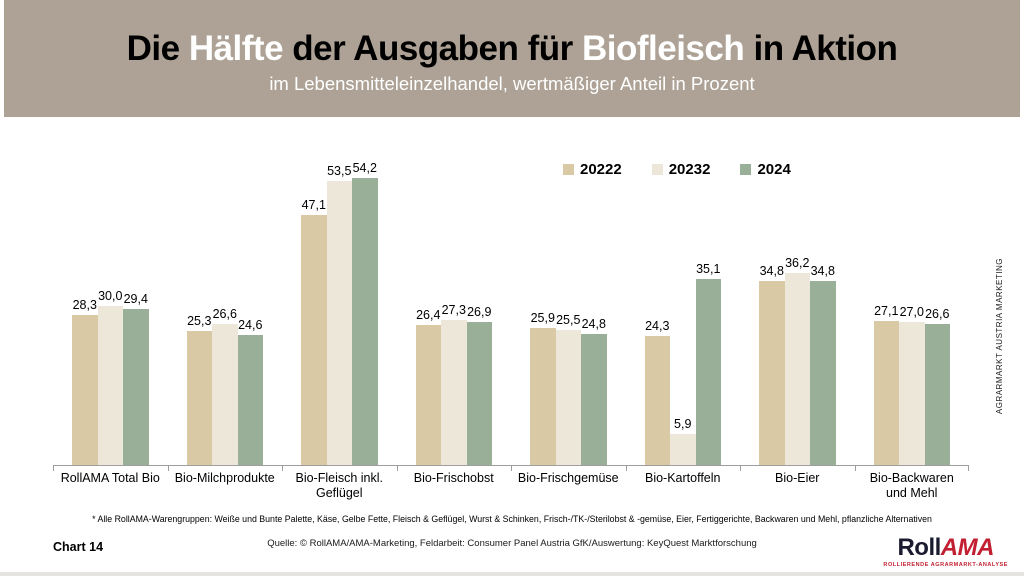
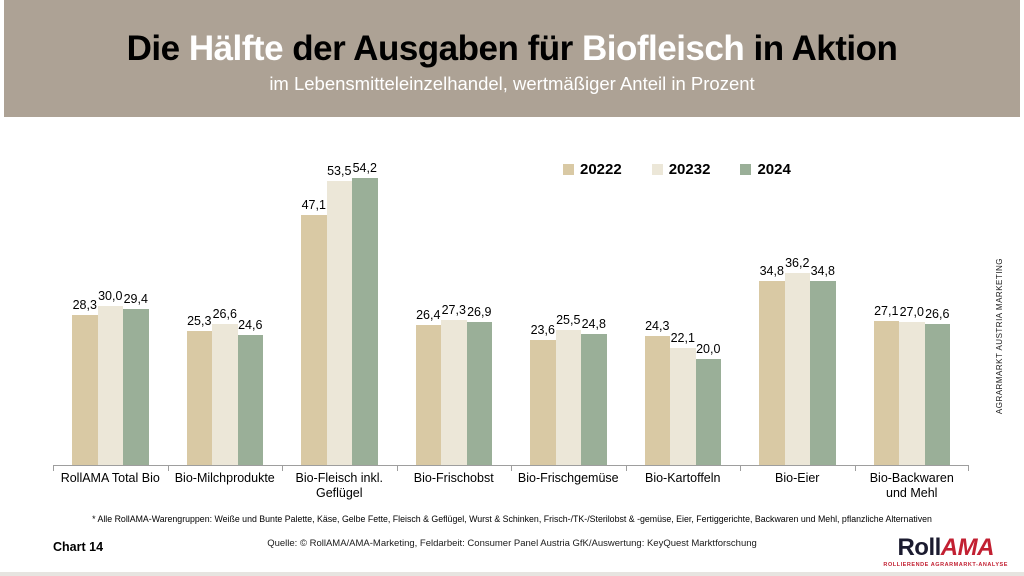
20222/Bio-Frischgemüse: 25,9 -> 23,6
20232/Bio-Kartoffeln: 5,9 -> 22,1
2024/Bio-Kartoffeln: 35,1 -> 20,0
